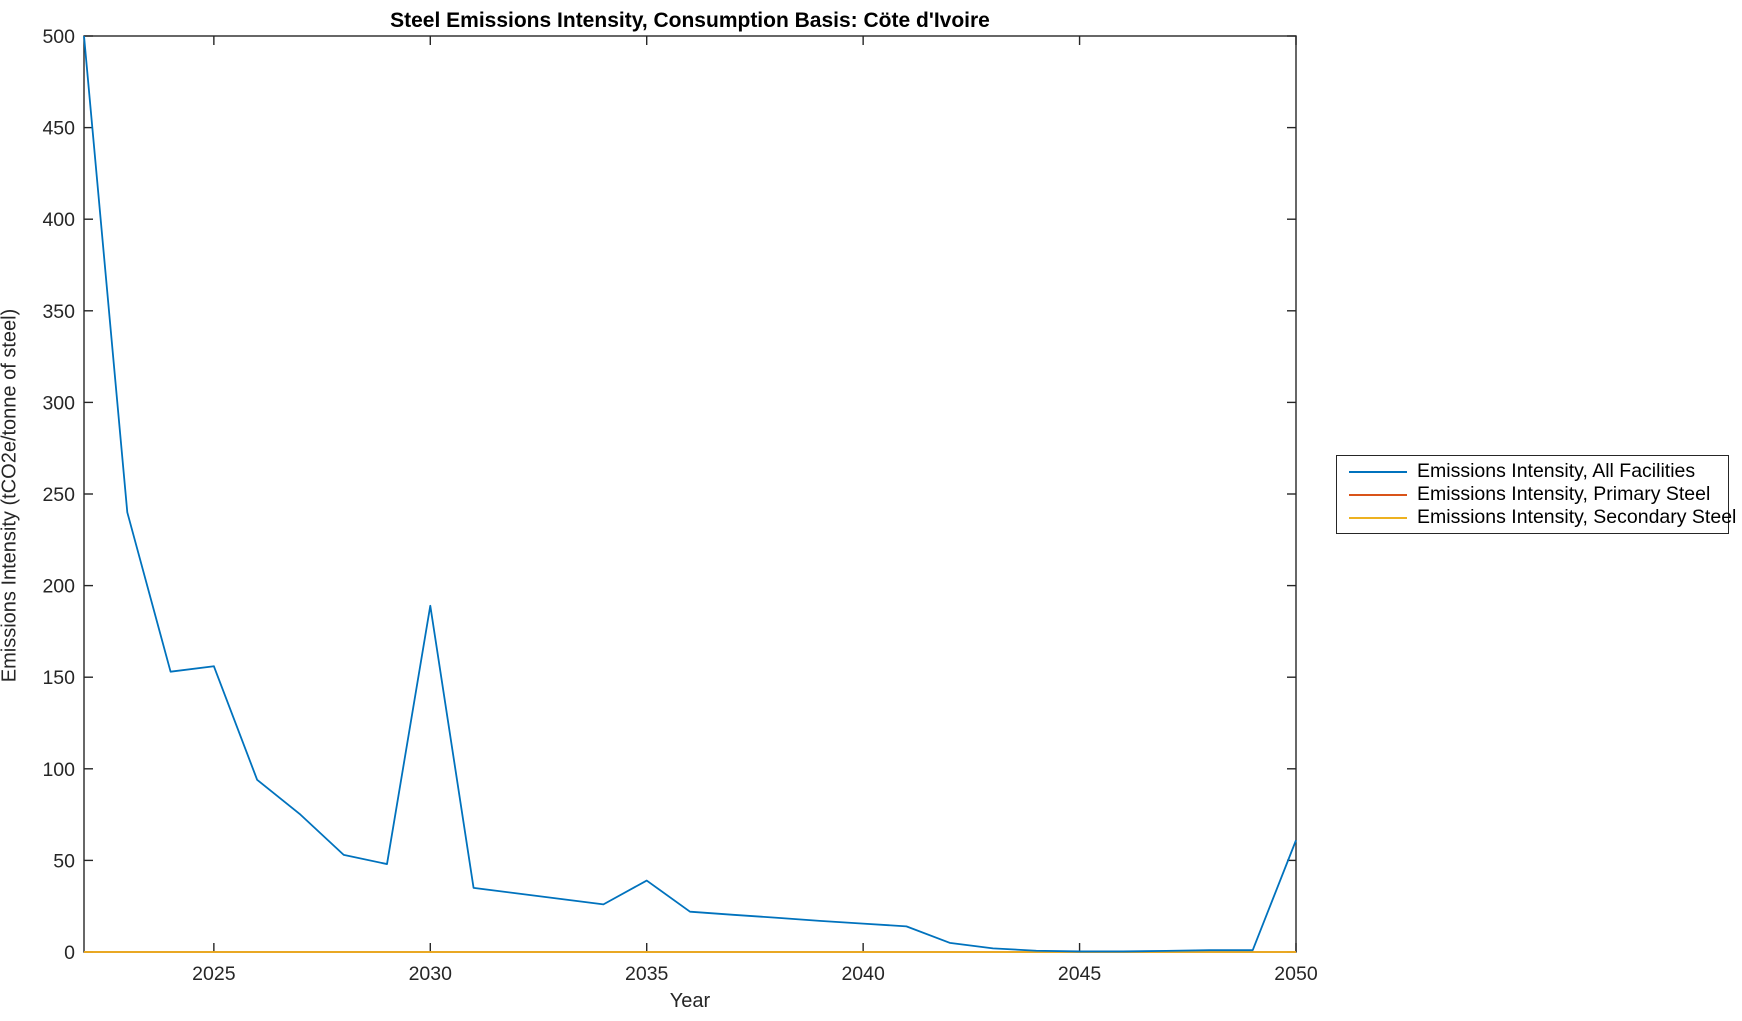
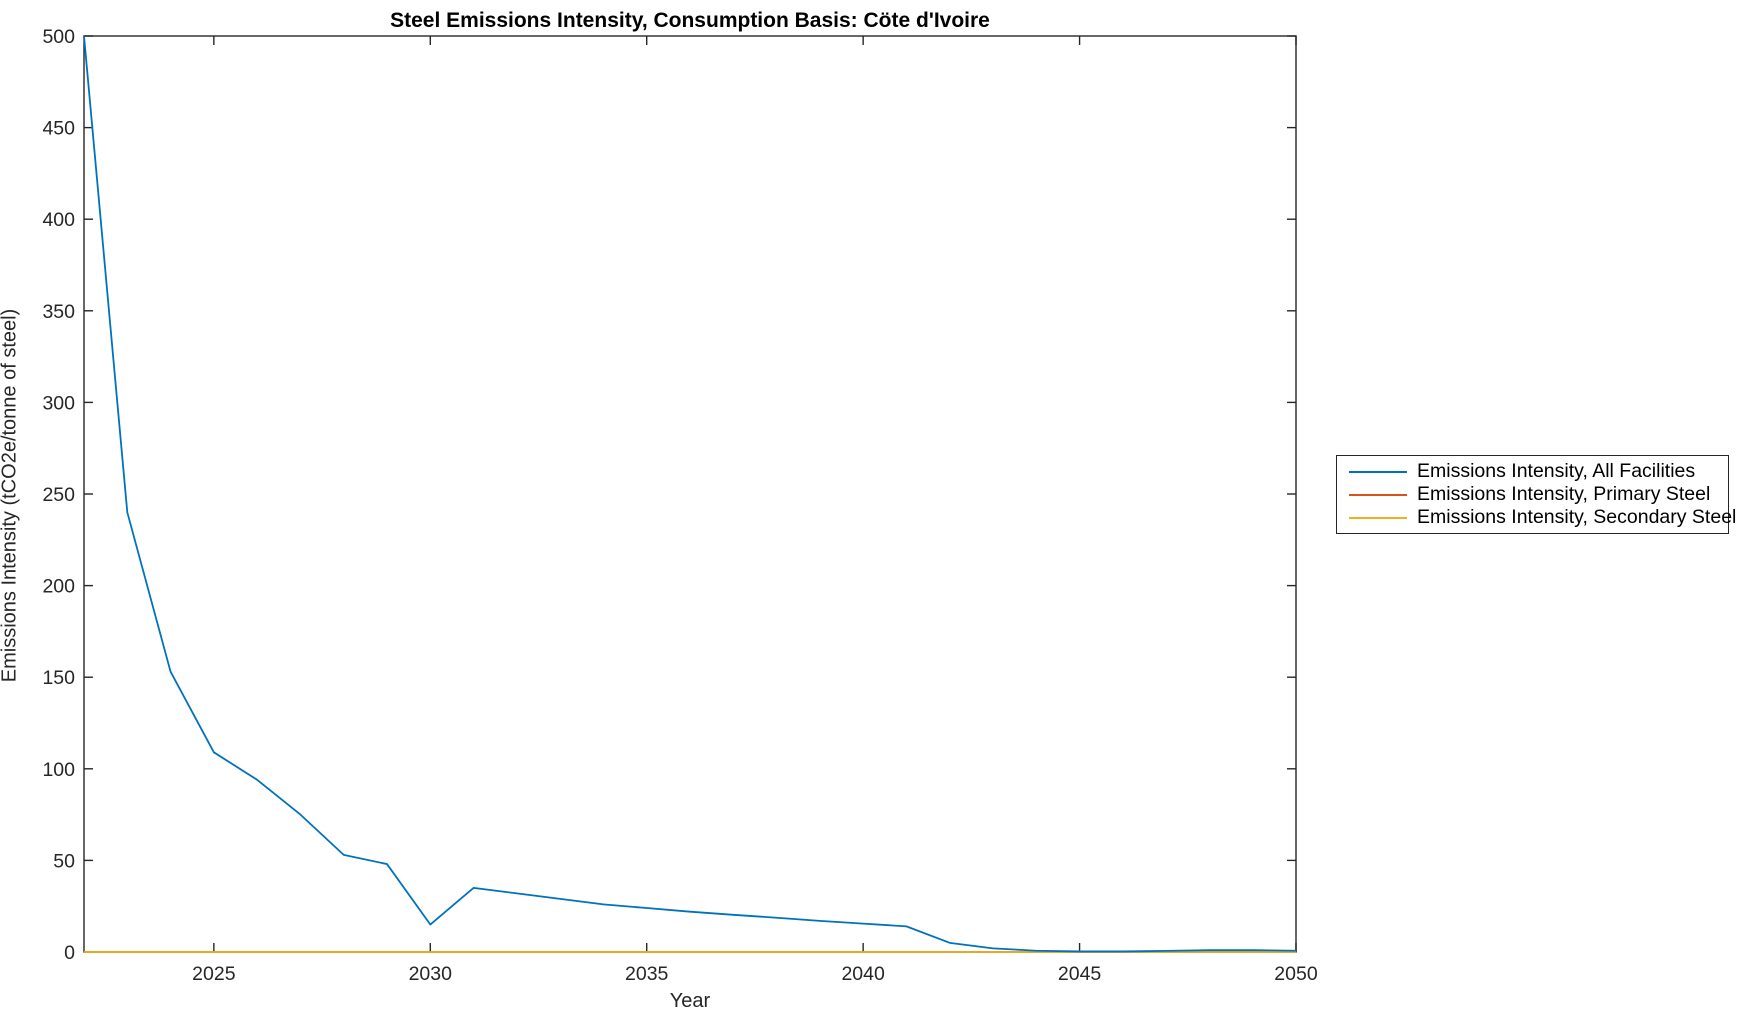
Emissions Intensity, All Facilities/2025: 156 -> 109
Emissions Intensity, All Facilities/2030: 189 -> 15
Emissions Intensity, All Facilities/2035: 39 -> 24
Emissions Intensity, All Facilities/2050: 61 -> 1
